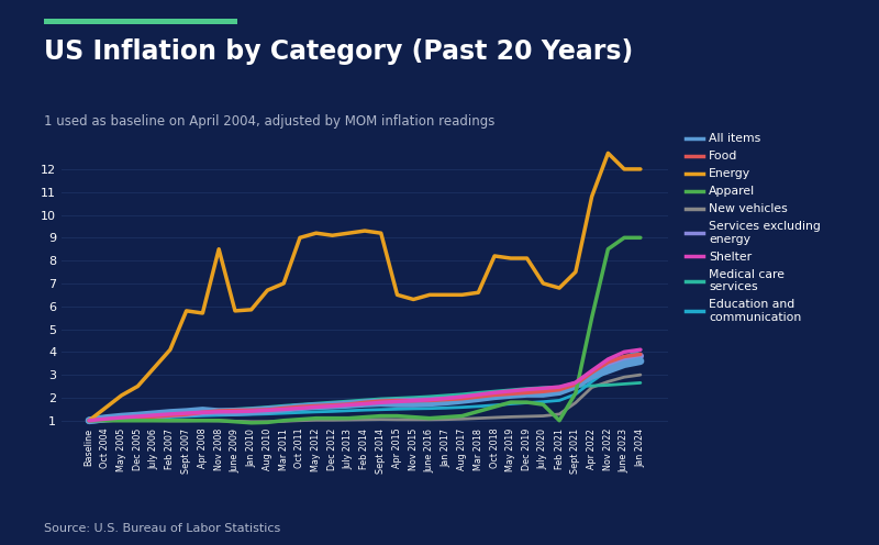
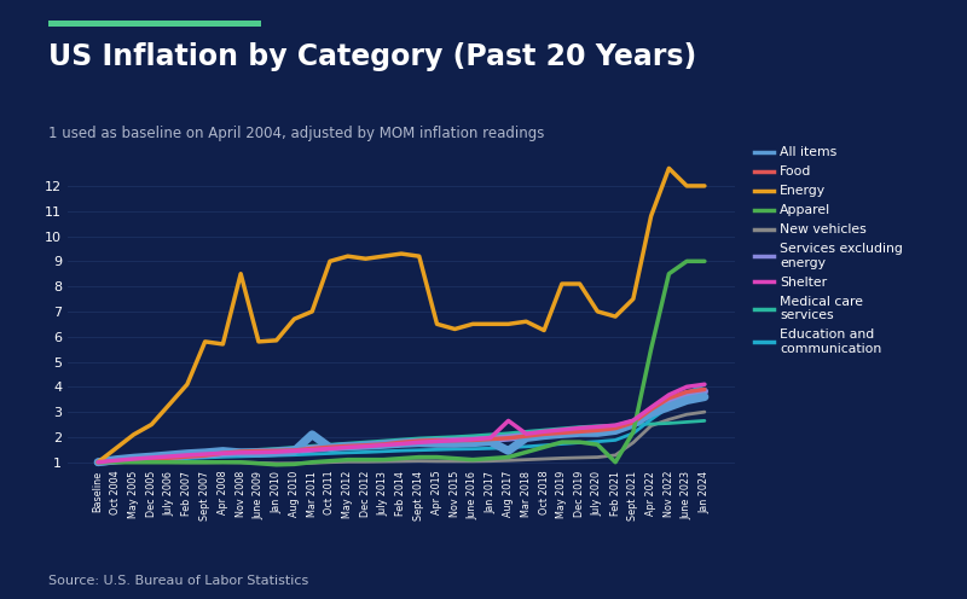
All items/Mar 2011: 1.51 -> 2.10
All items/Aug 2017: 1.89 -> 1.45
Shelter/Aug 2017: 2.04 -> 2.65
Energy/Oct 2018: 8.20 -> 6.25
